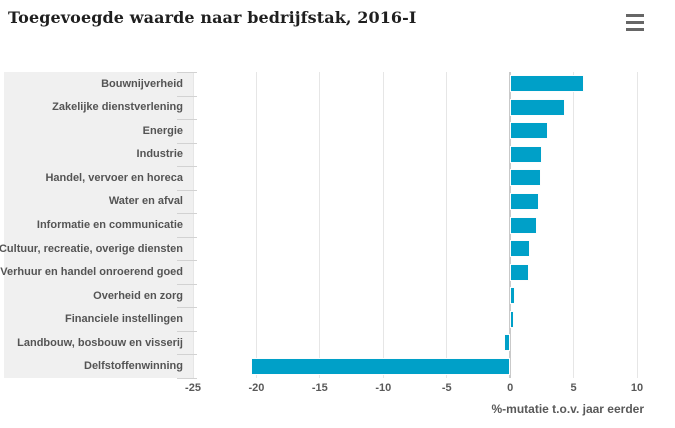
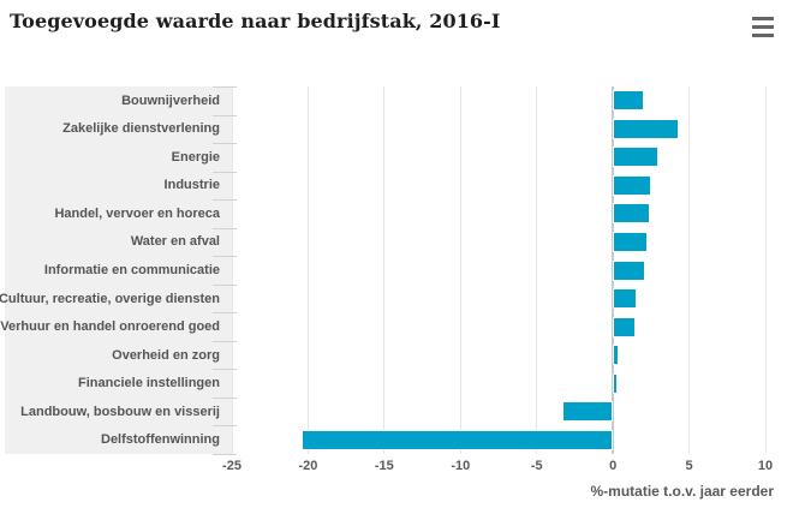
Bouwnijverheid: 5.8 -> 2.0
Landbouw, bosbouw en visserij: -0.5 -> -3.3
